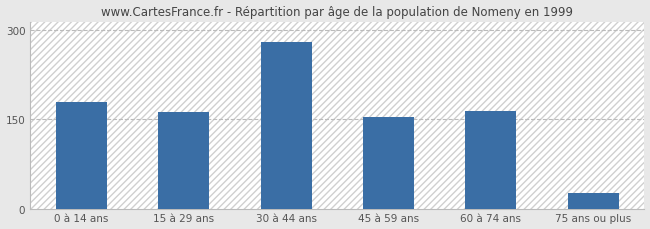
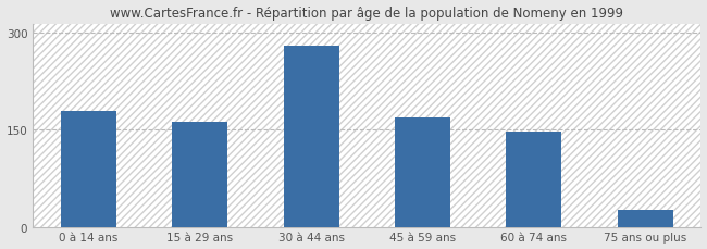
45 à 59 ans: 154 -> 170
60 à 74 ans: 164 -> 147
